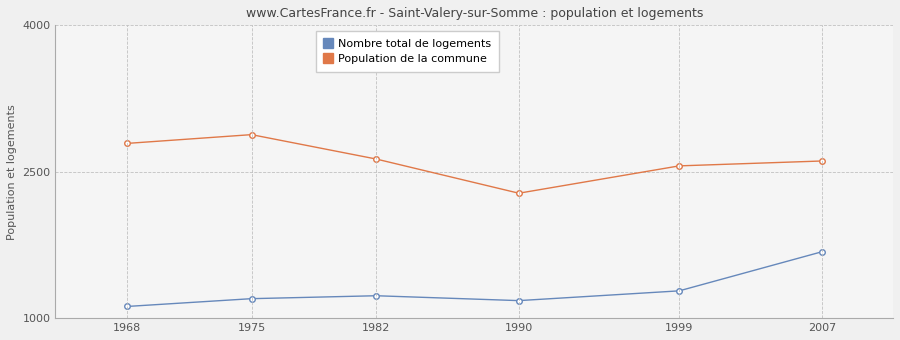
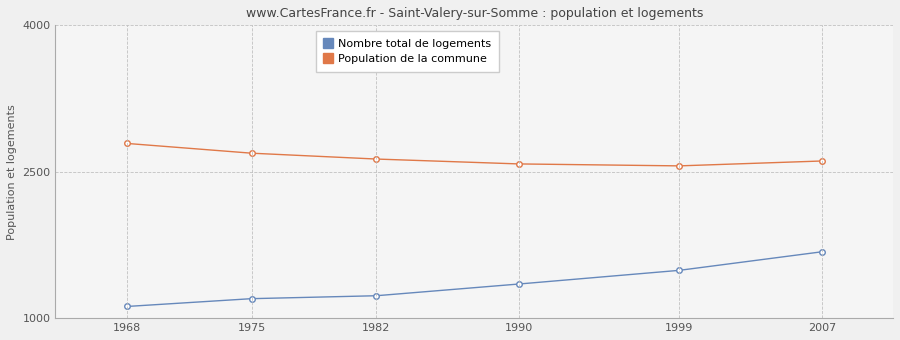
Population de la commune/1975: 2880 -> 2690
Nombre total de logements/1990: 1180 -> 1350
Population de la commune/1990: 2280 -> 2580
Nombre total de logements/1999: 1280 -> 1490
